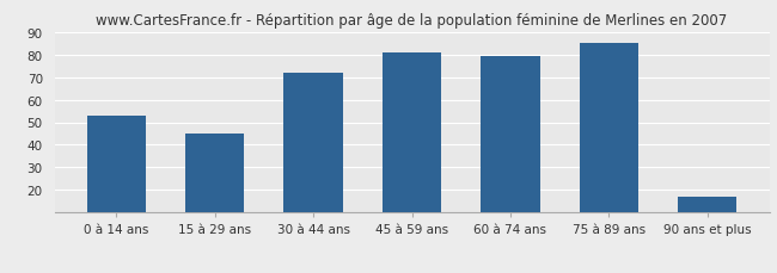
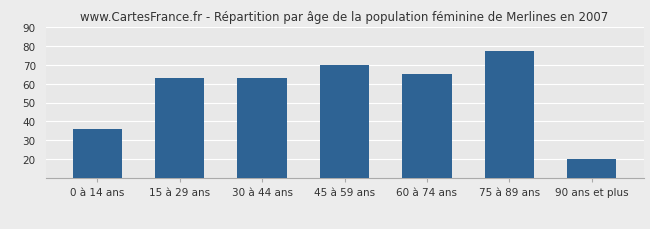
0 à 14 ans: 53 -> 36
15 à 29 ans: 45 -> 63
30 à 44 ans: 72 -> 63
45 à 59 ans: 81 -> 70
60 à 74 ans: 79 -> 65
75 à 89 ans: 85 -> 77
90 ans et plus: 17 -> 20
